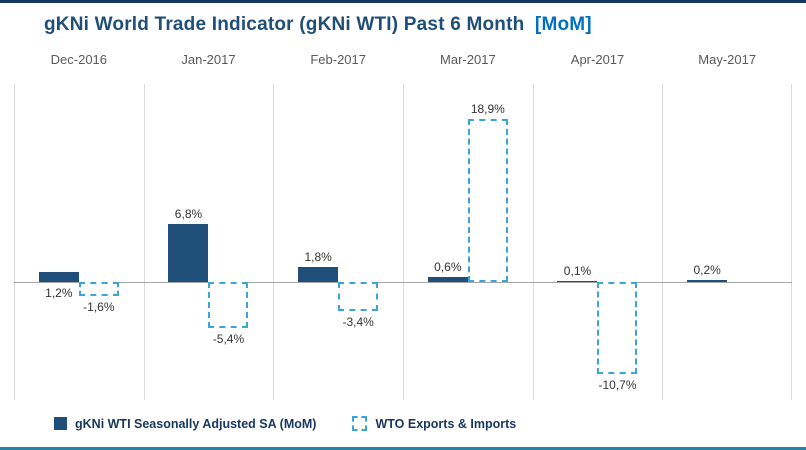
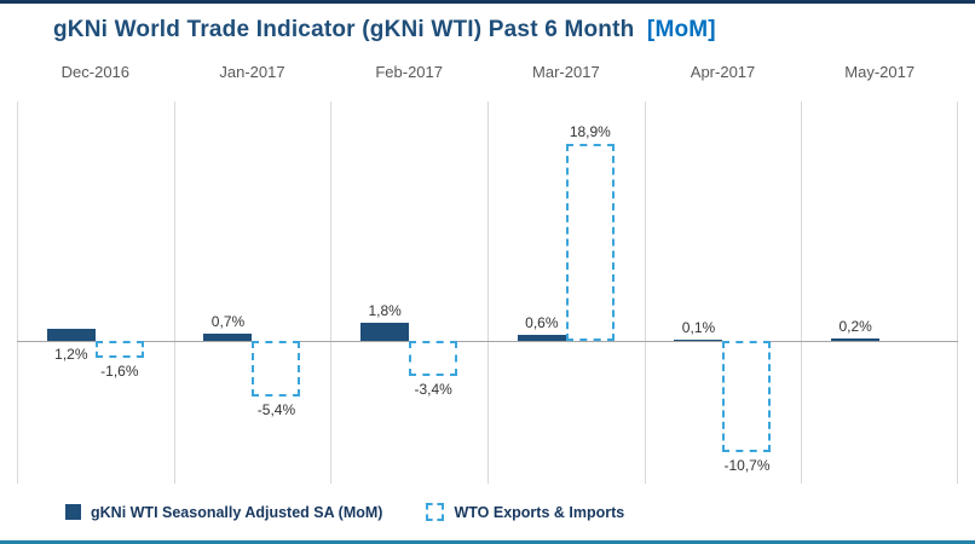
gKNi WTI Seasonally Adjusted SA (MoM)/Jan-2017: 6,8% -> 0,7%
